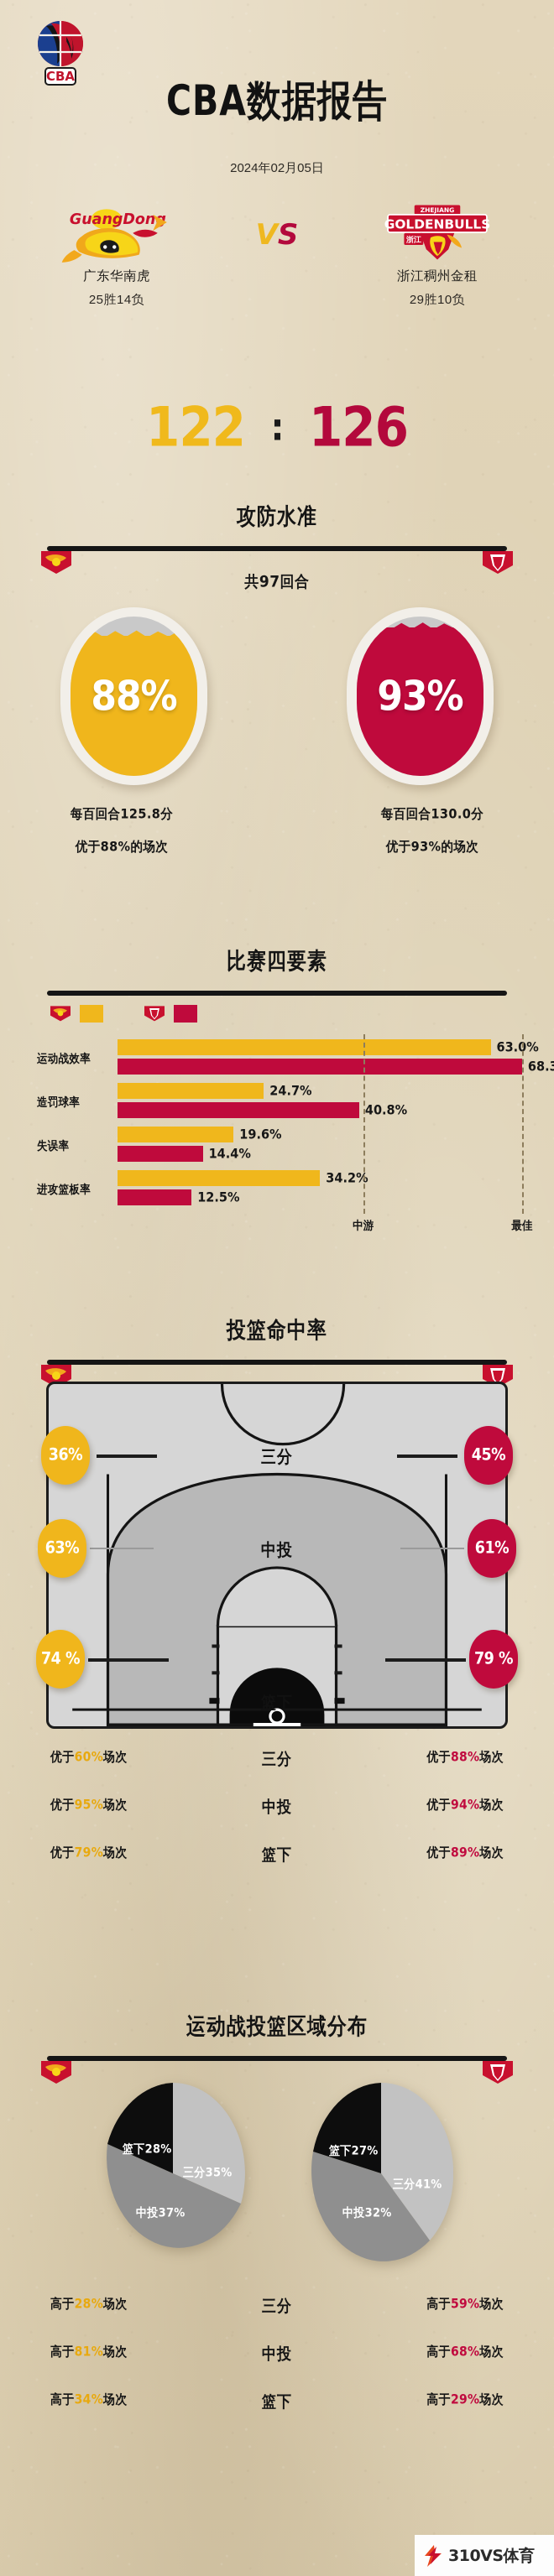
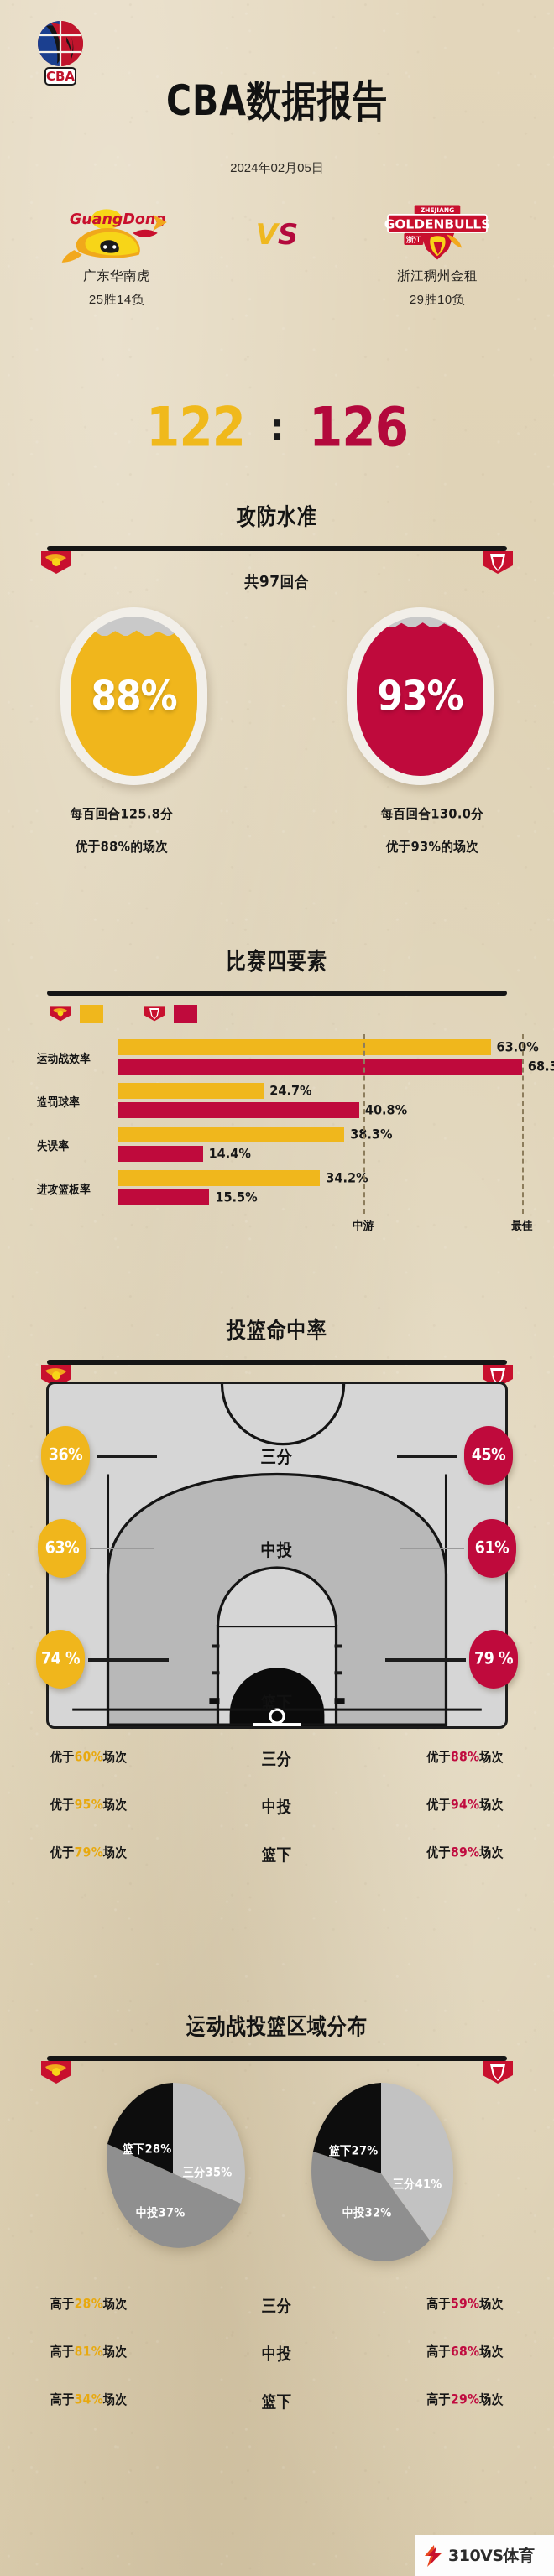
比赛四要素/广东华南虎/失误率: 19.6% -> 38.3%
比赛四要素/浙江稠州金租/进攻篮板率: 12.5% -> 15.5%
